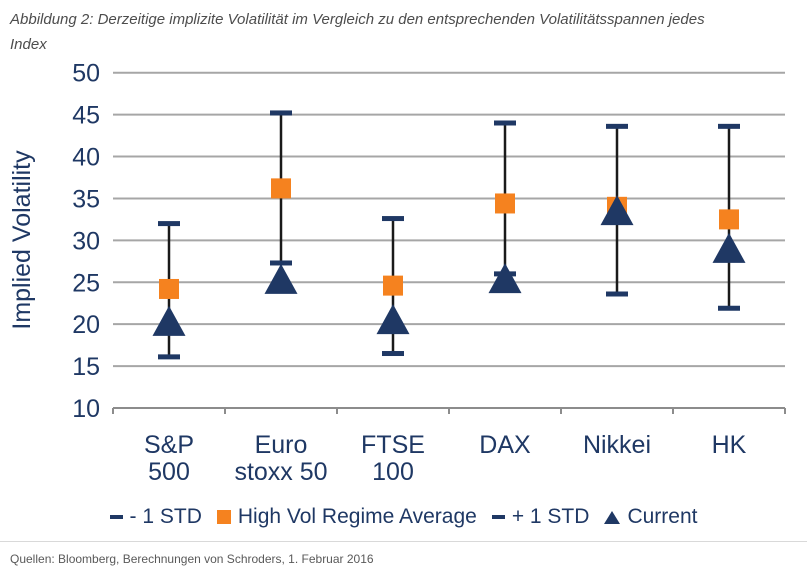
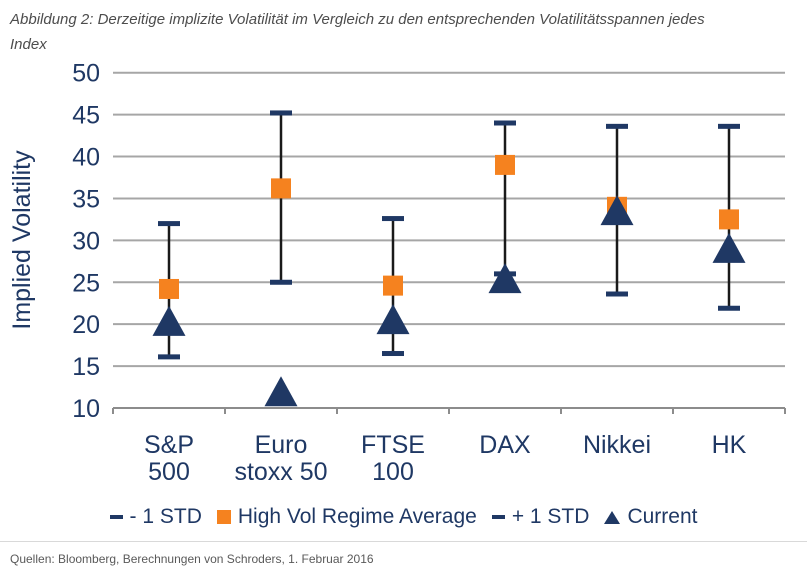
- 1 STD/Euro stoxx 50: 27 -> 25
Current/Euro stoxx 50: 25 -> 12
High Vol Regime Average/DAX: 34 -> 39
